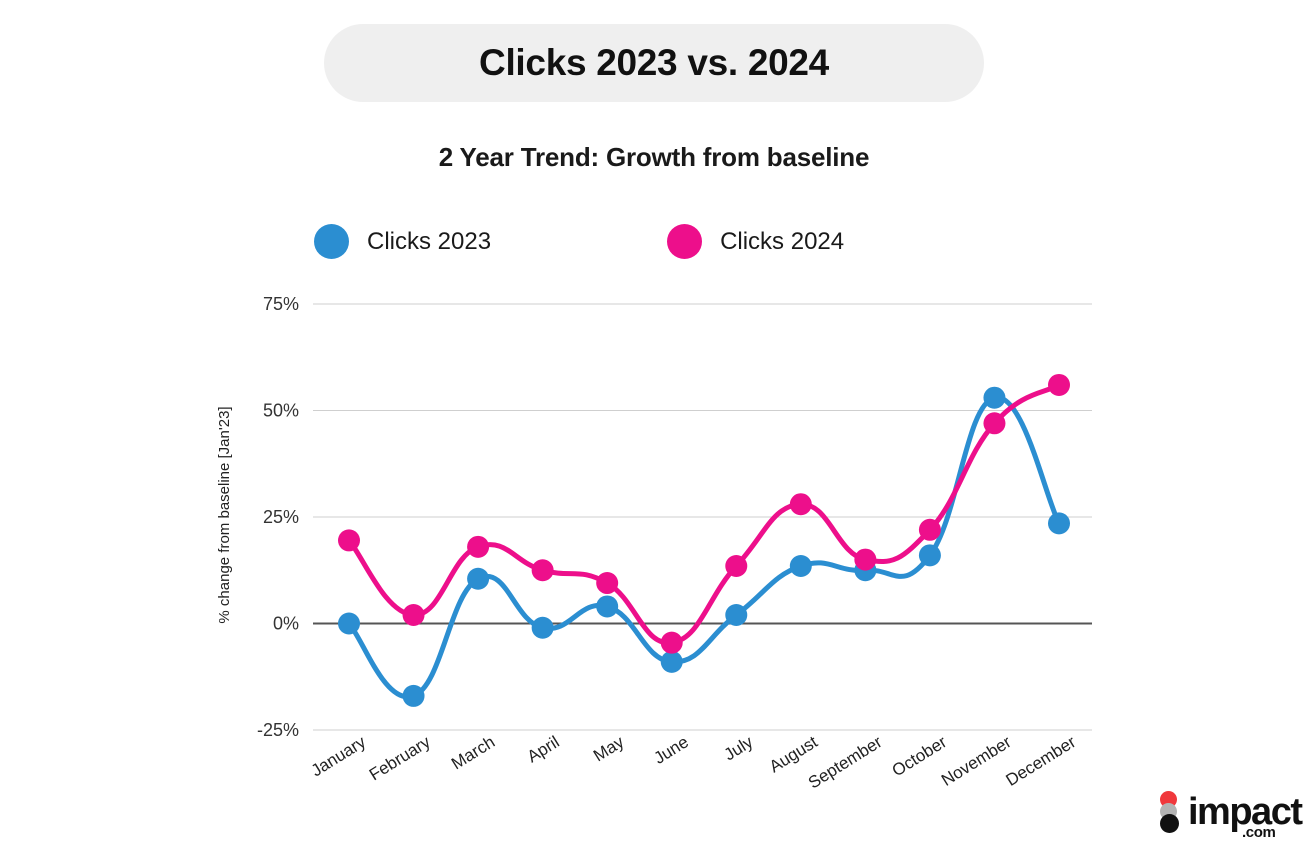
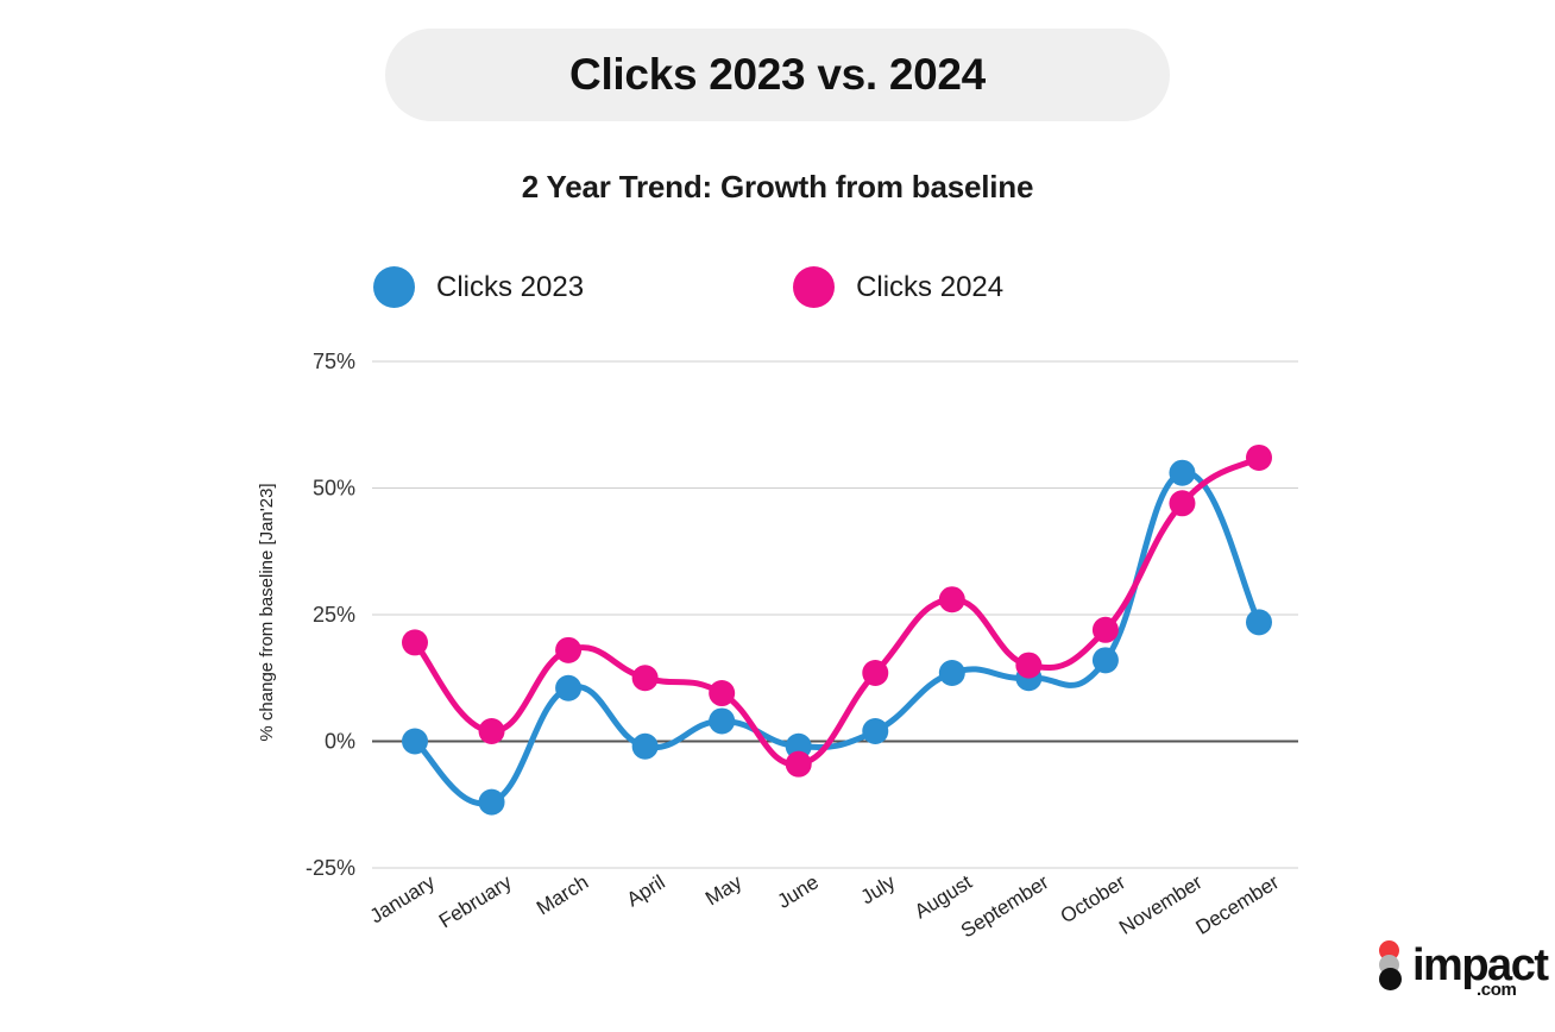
Clicks 2023/February: -17% -> -12%
Clicks 2023/June: -9% -> -1%
